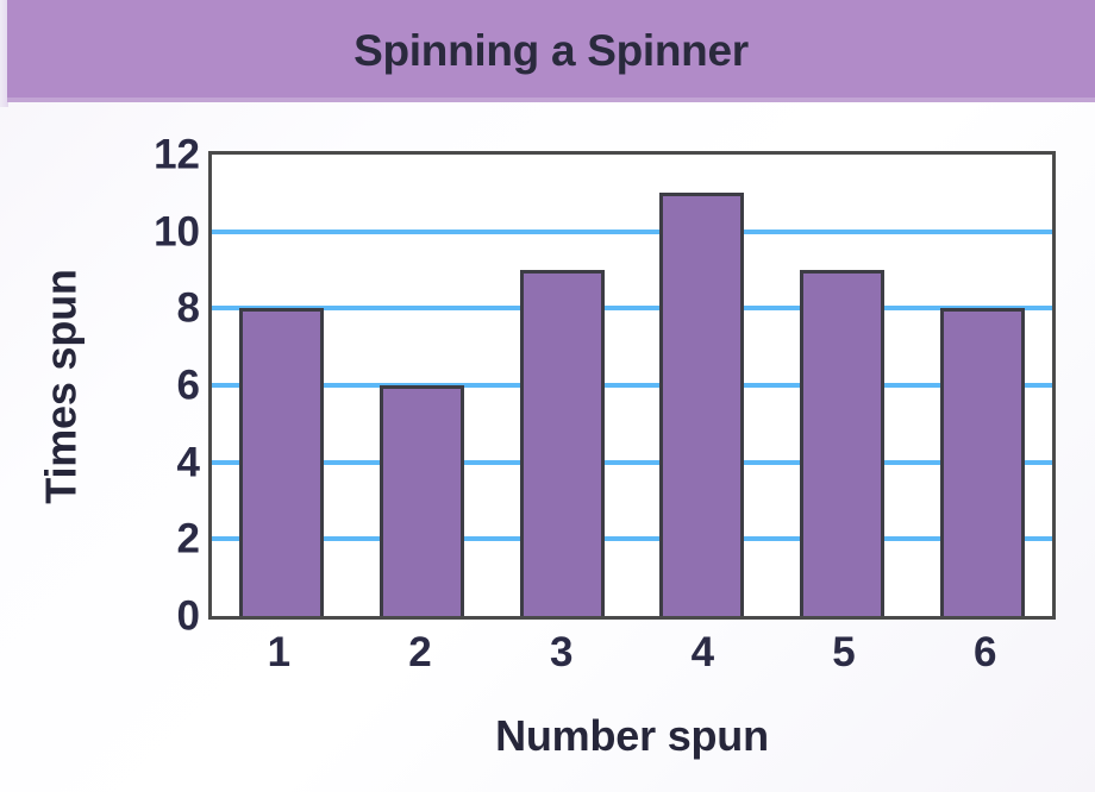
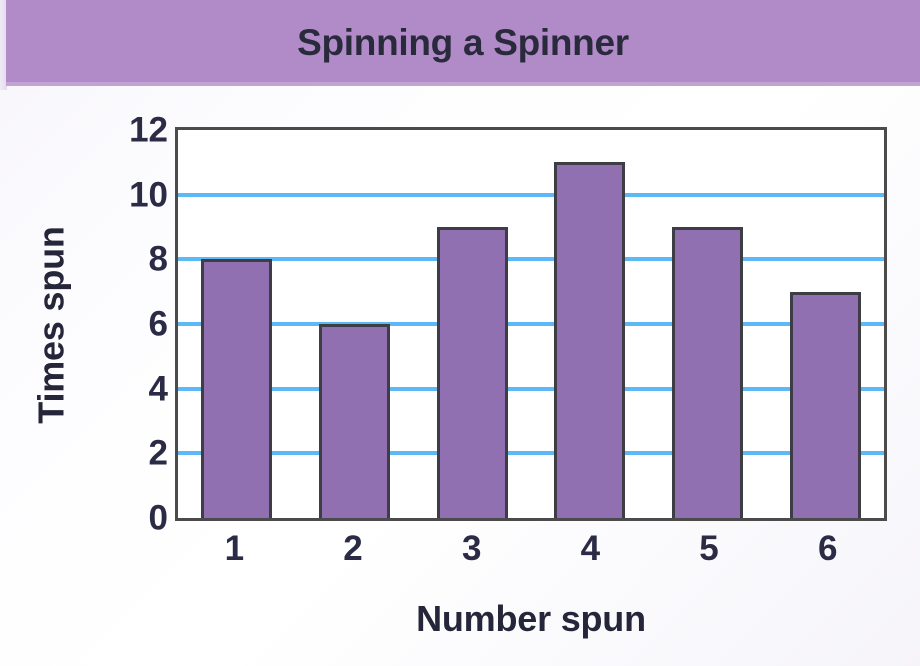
6: 8 -> 7
